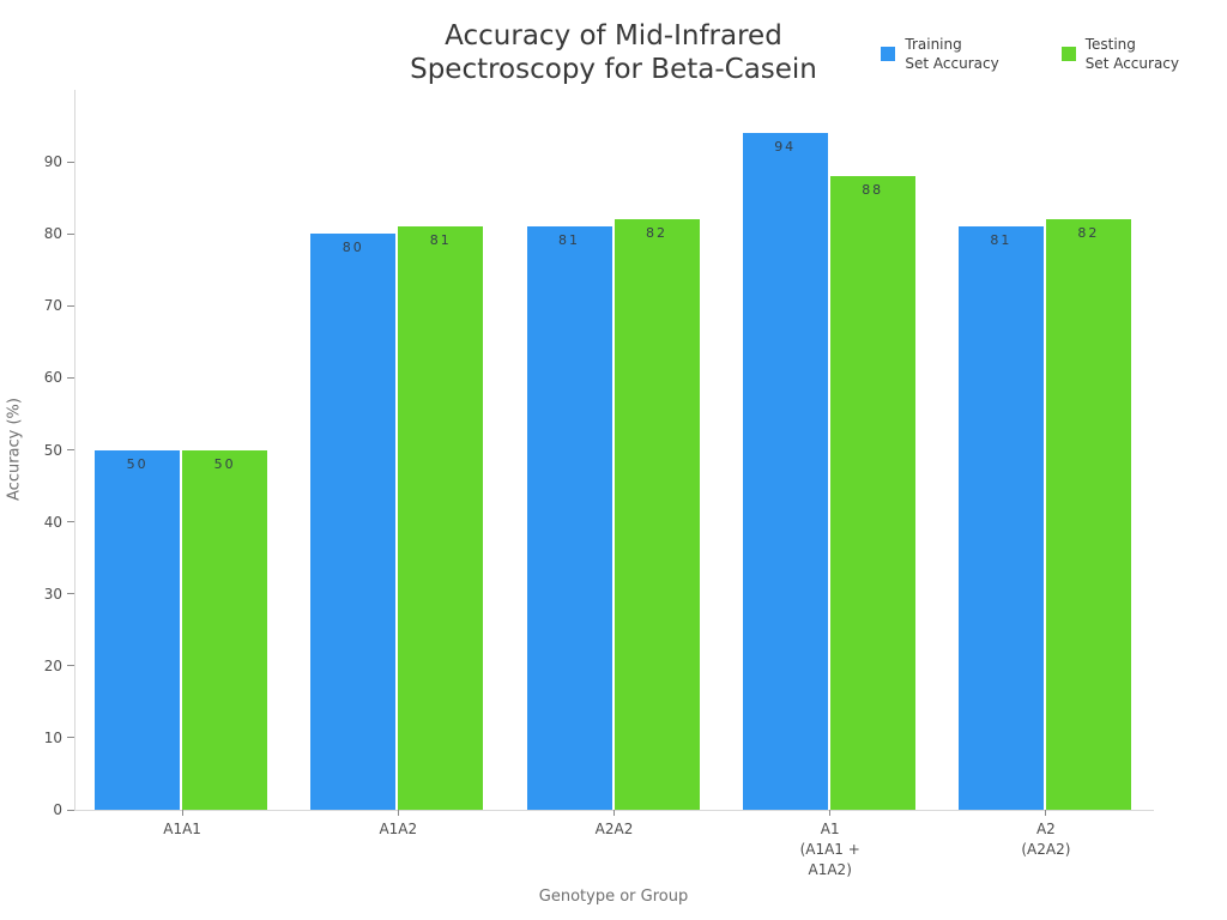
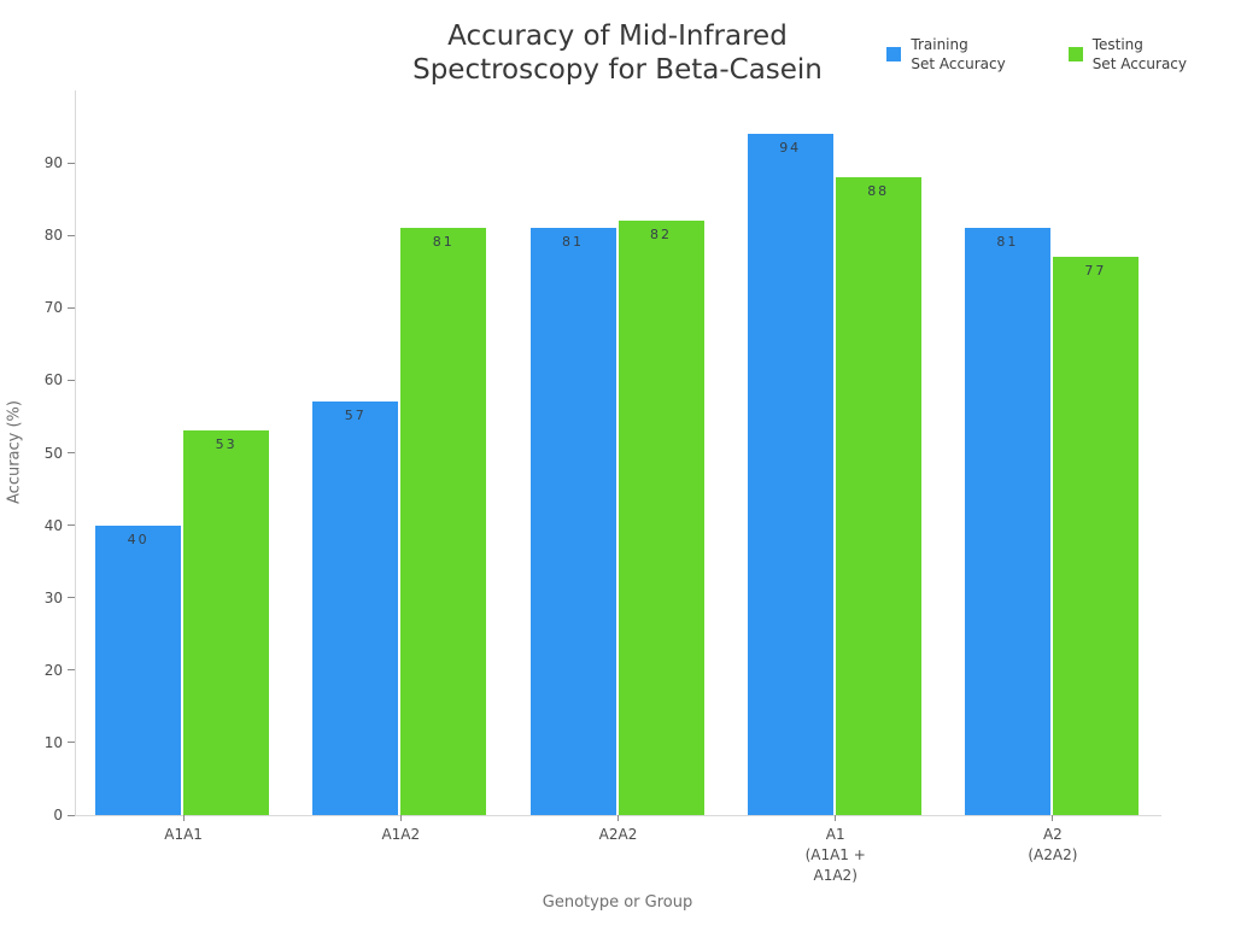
Training Set Accuracy/A1A1: 50 -> 40
Testing Set Accuracy/A1A1: 50 -> 53
Training Set Accuracy/A1A2: 80 -> 57
Testing Set Accuracy/A2 (A2A2): 82 -> 77
